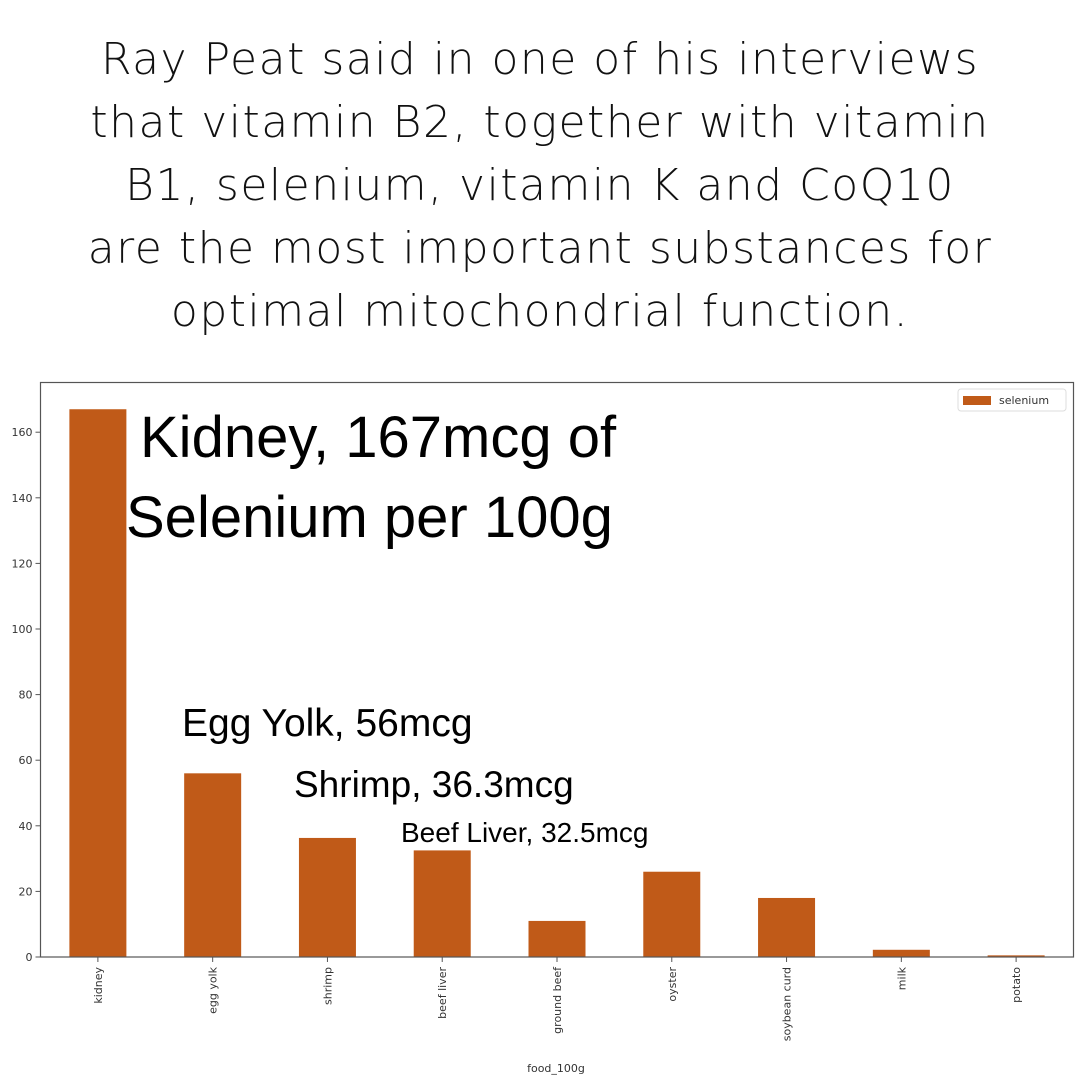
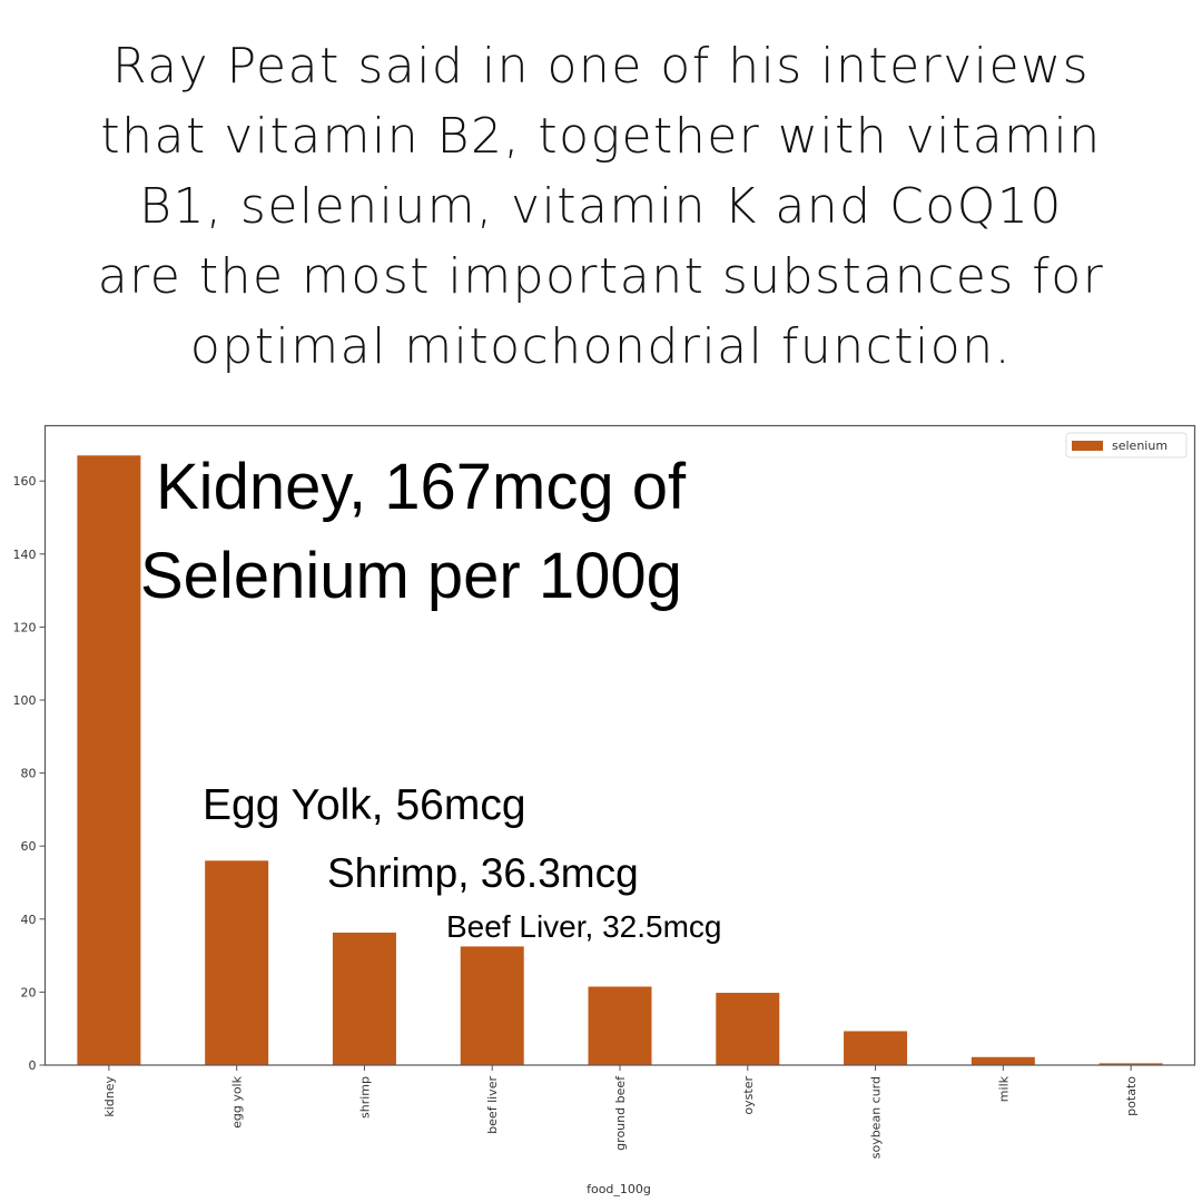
ground beef: 11 -> 22
oyster: 26 -> 20
soybean curd: 18 -> 9
